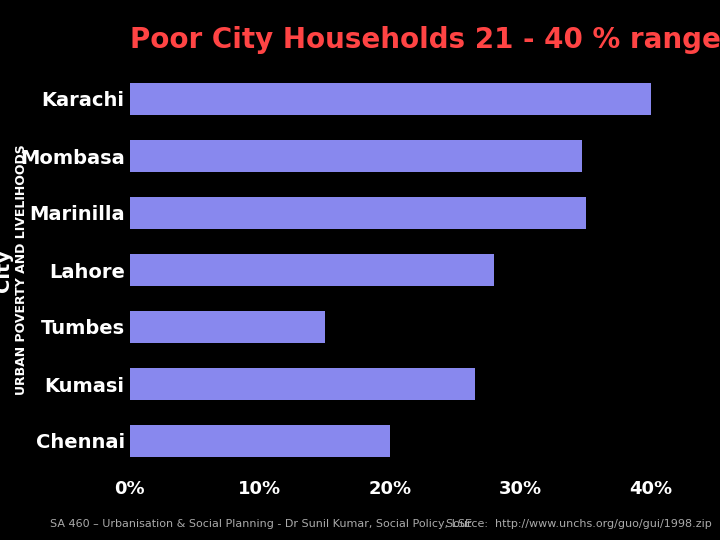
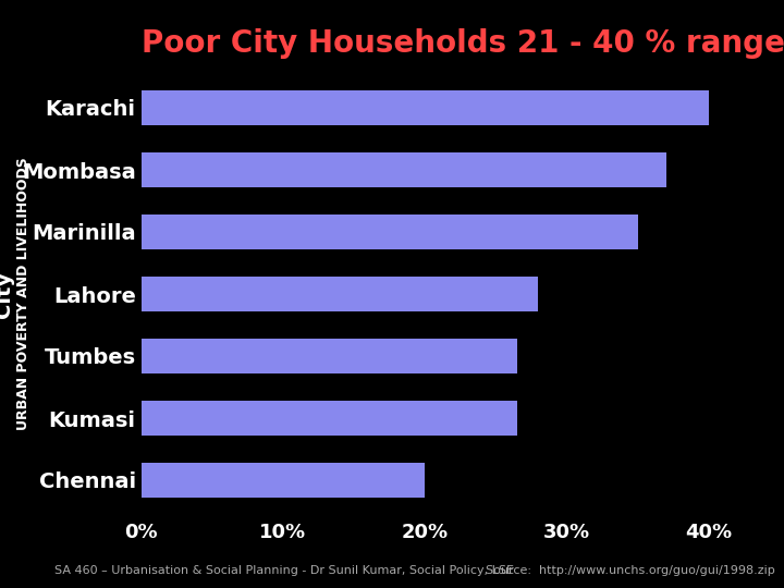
Mombasa: 34.7% -> 37.0%
Tumbes: 15.0% -> 26.5%
